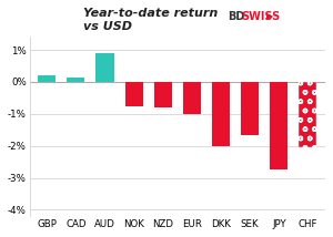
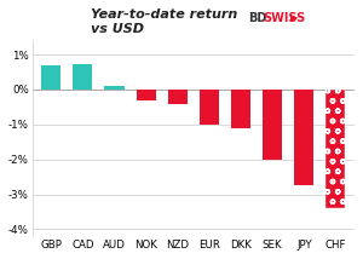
GBP: 0.20% -> 0.70%
CAD: 0.15% -> 0.72%
AUD: 0.90% -> 0.10%
NOK: -0.75% -> -0.30%
NZD: -0.80% -> -0.42%
DKK: -2.00% -> -1.12%
SEK: -1.65% -> -2.00%
CHF: -2.05% -> -3.38%
